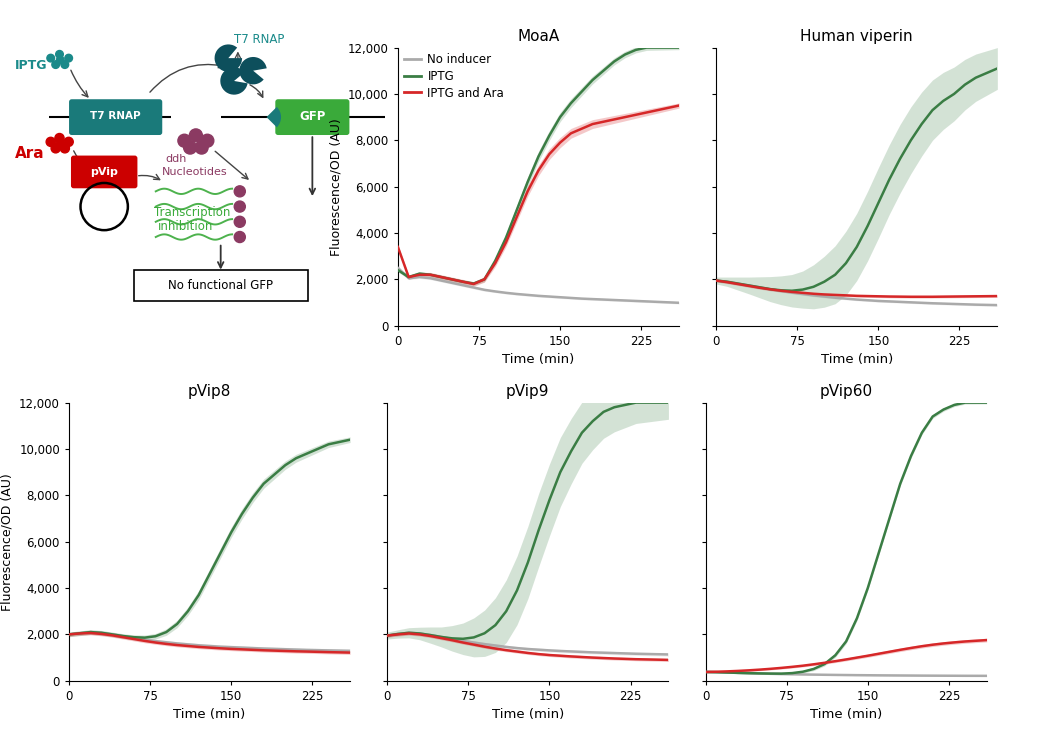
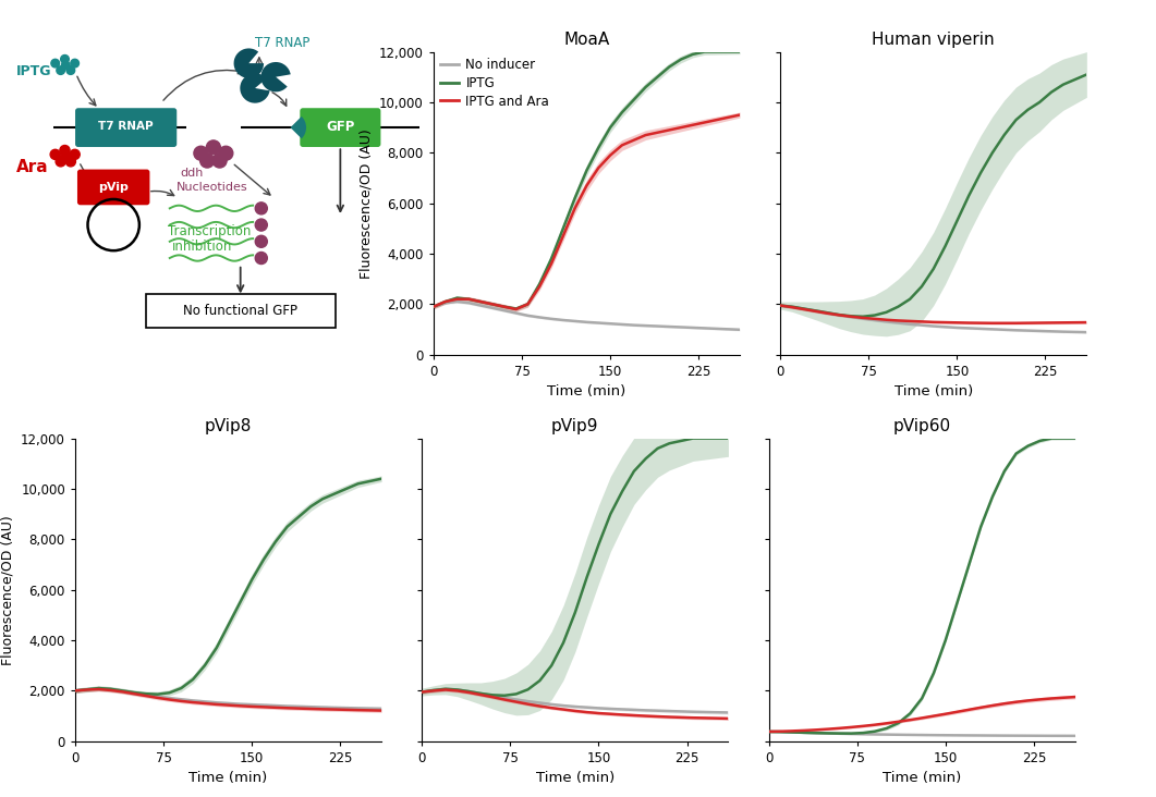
MoaA/No inducer/0: 2,500 -> 1,900
MoaA/IPTG/0: 2,400 -> 1,900
MoaA/IPTG and Ara/0: 3,400 -> 1,900
